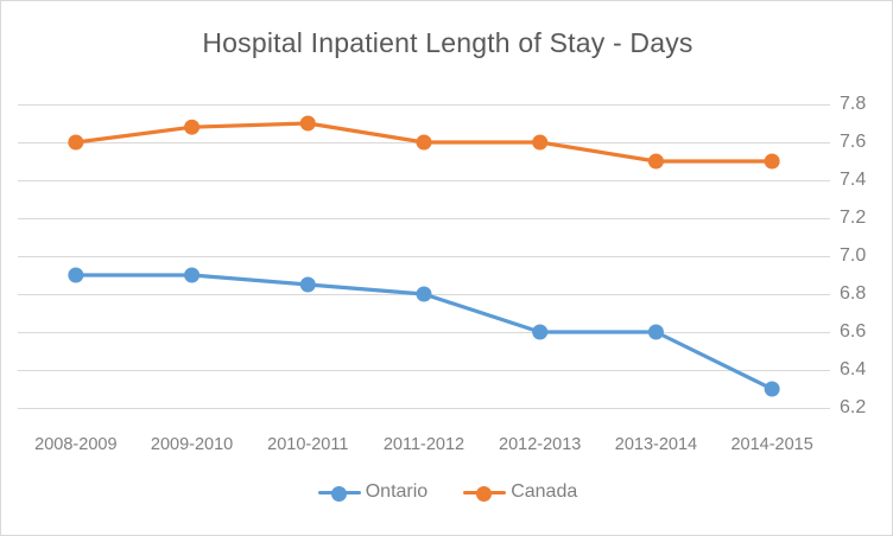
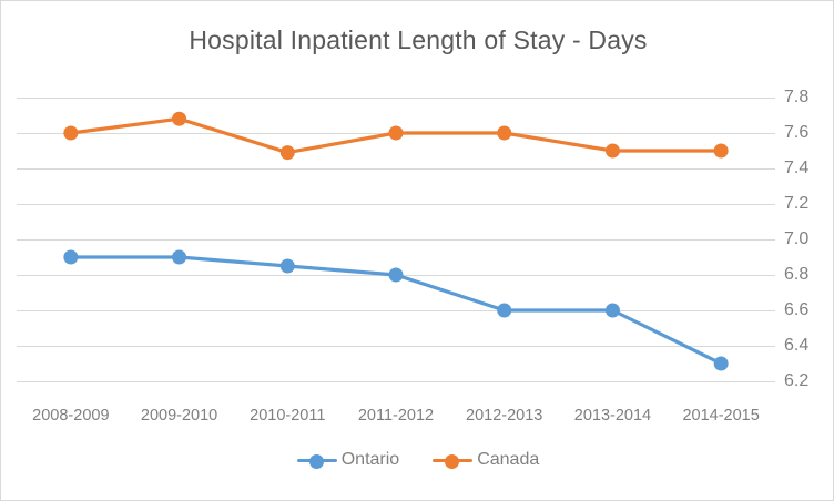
Canada/2010-2011: 7.70 -> 7.49
